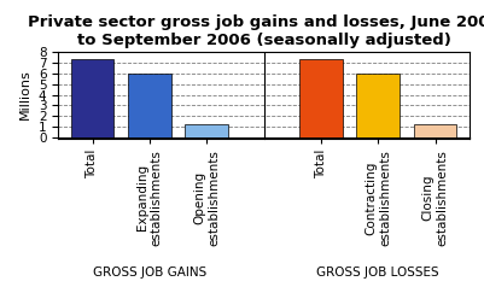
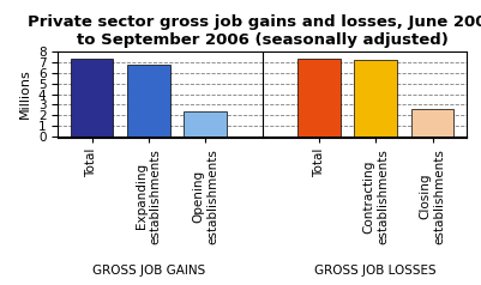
Expanding establishments: 6.0 -> 6.8
Opening establishments: 1.3 -> 2.4
Contracting establishments: 6.0 -> 7.2
Closing establishments: 1.3 -> 2.6
